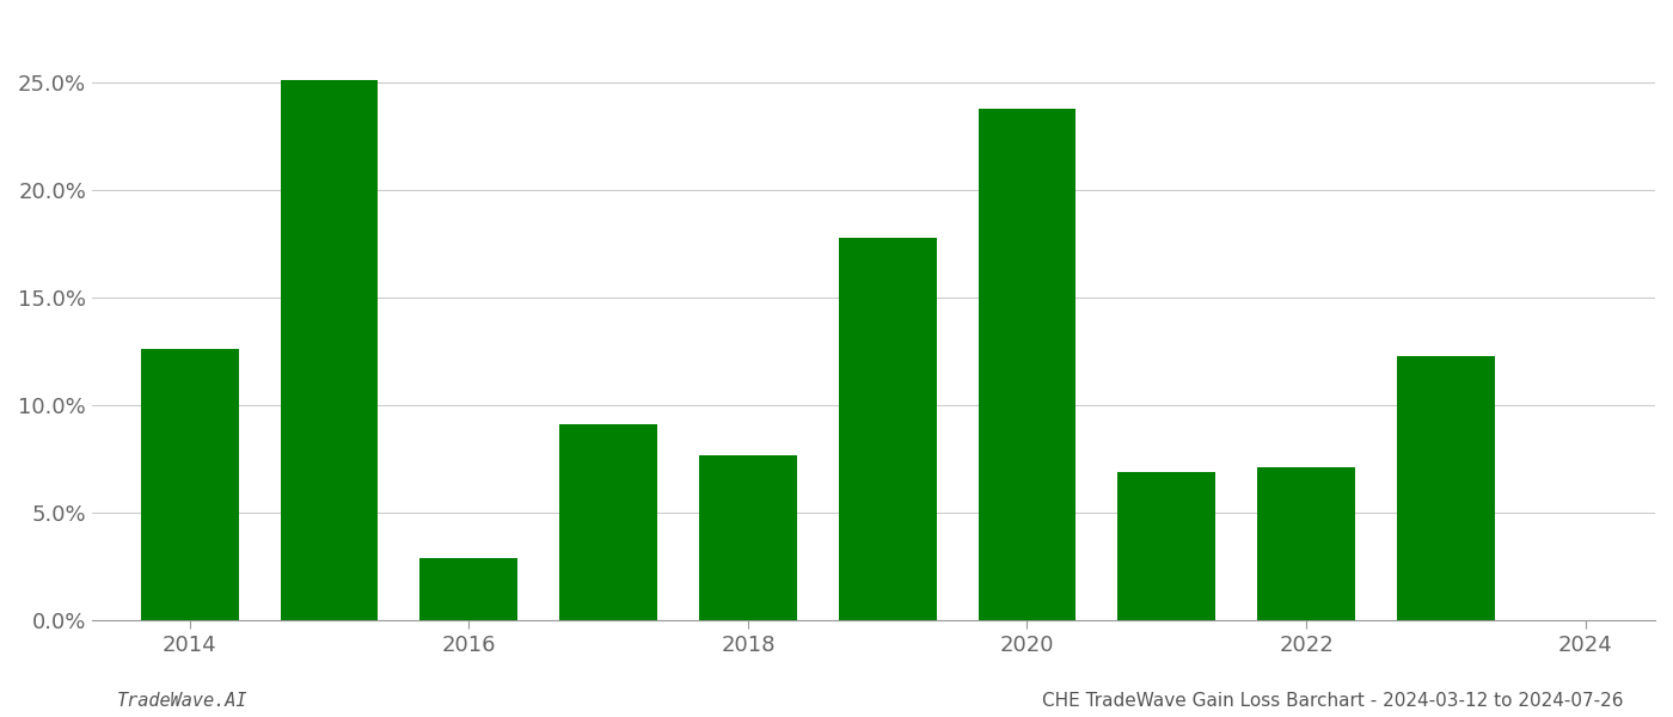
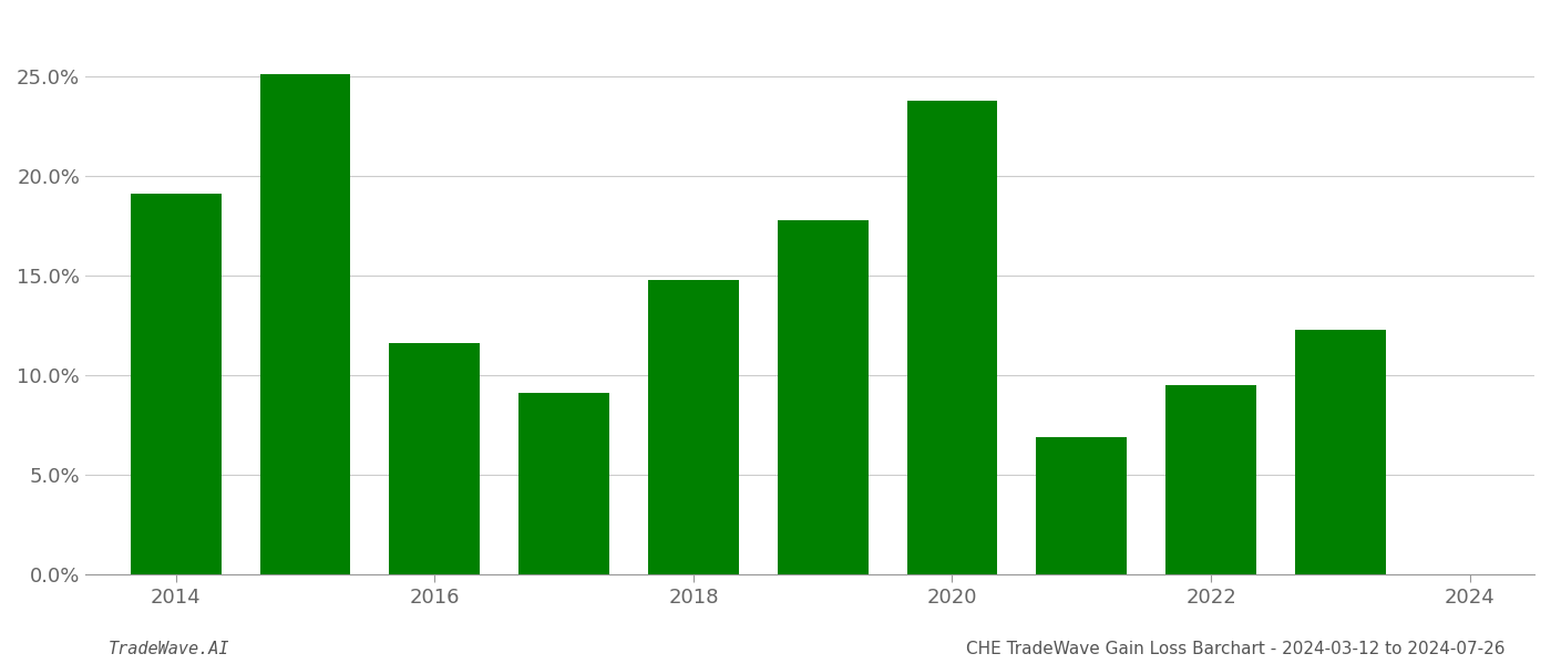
2014: 12.6% -> 19.1%
2016: 2.9% -> 11.6%
2018: 7.7% -> 14.8%
2022: 7.1% -> 9.5%
